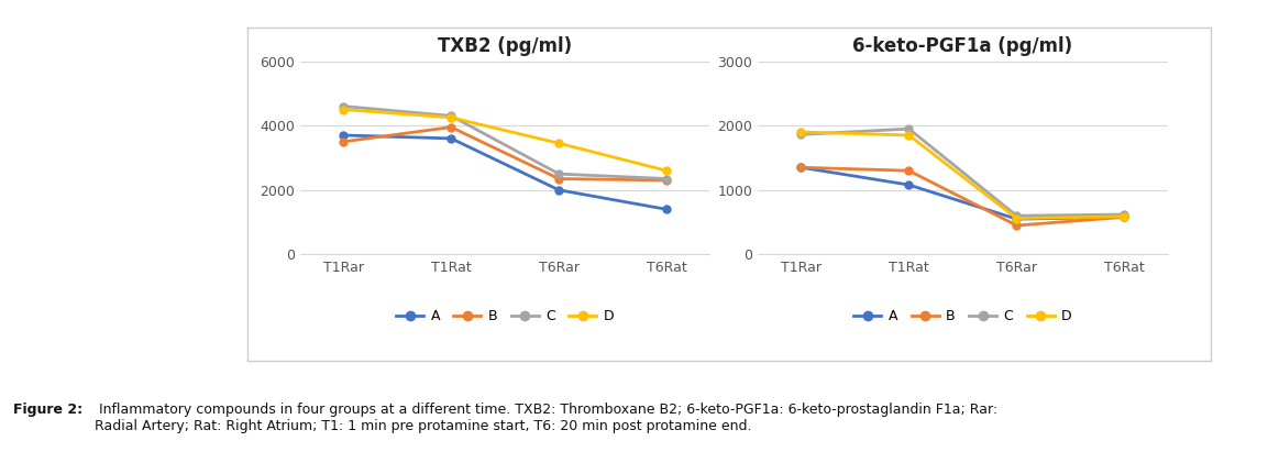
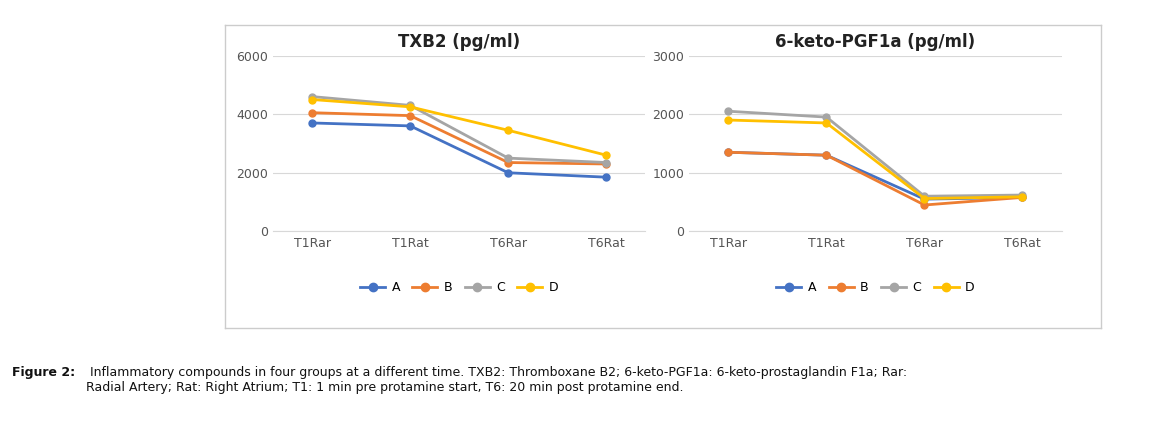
TXB2 (pg/ml)/B/T1Rar: 3500 -> 4050
TXB2 (pg/ml)/A/T6Rat: 1400 -> 1850
6-keto-PGF1a (pg/ml)/C/T1Rar: 1860 -> 2050
6-keto-PGF1a (pg/ml)/A/T1Rat: 1080 -> 1300
